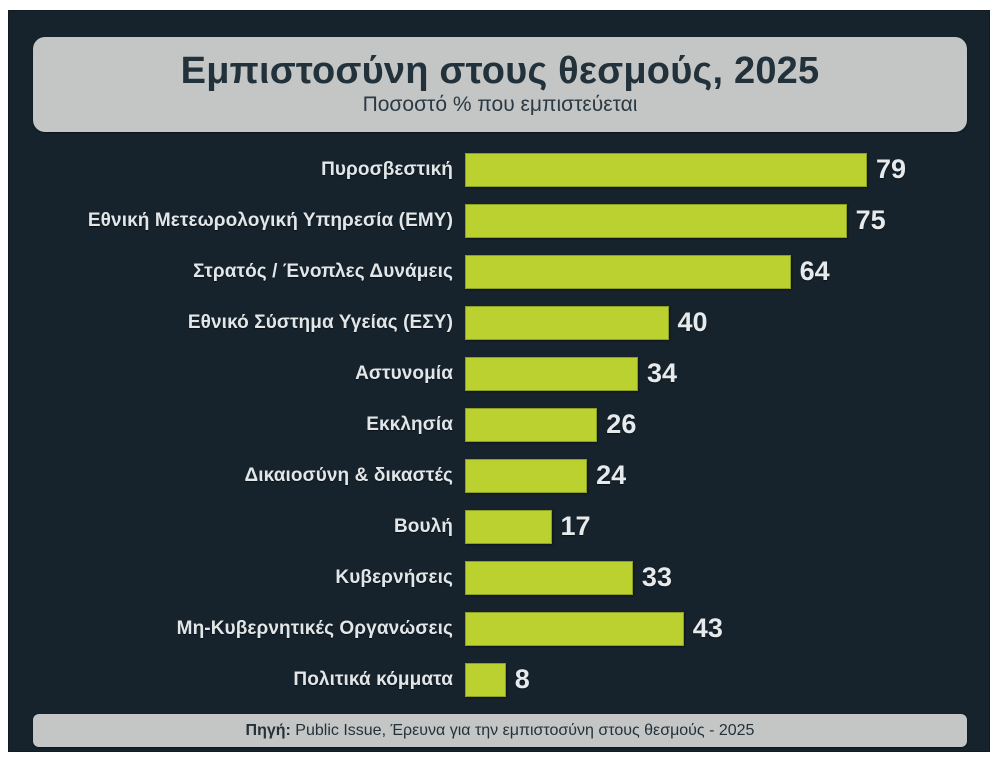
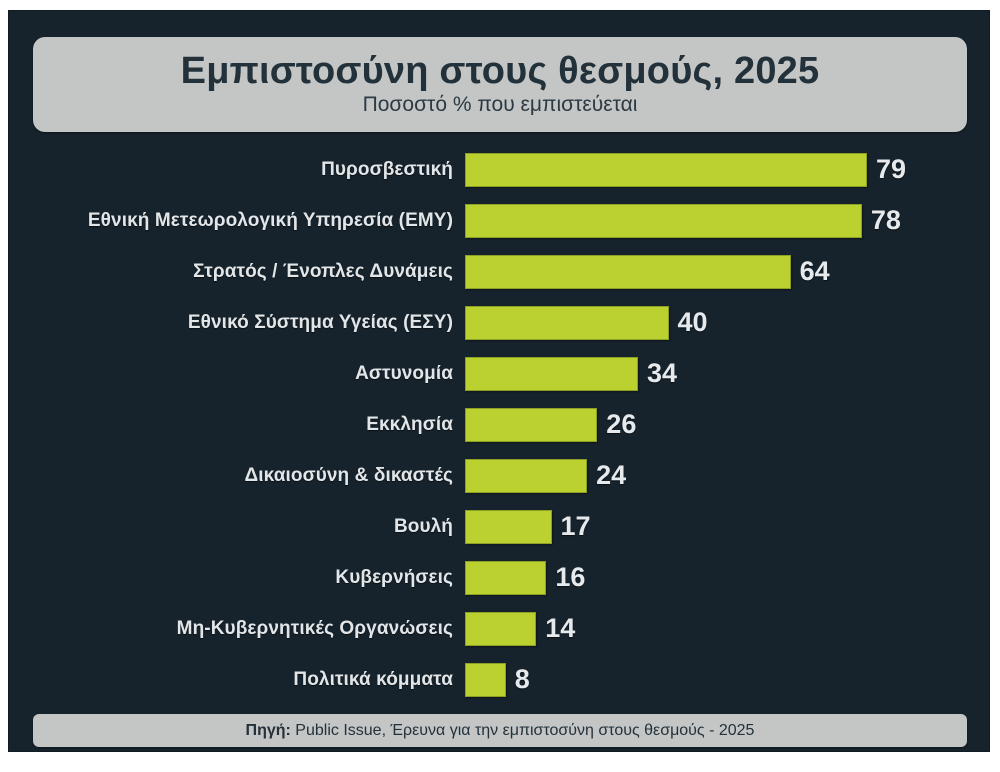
Εθνική Μετεωρολογική Υπηρεσία (ΕΜΥ): 75 -> 78
Κυβερνήσεις: 33 -> 16
Μη-Κυβερνητικές Οργανώσεις: 43 -> 14
